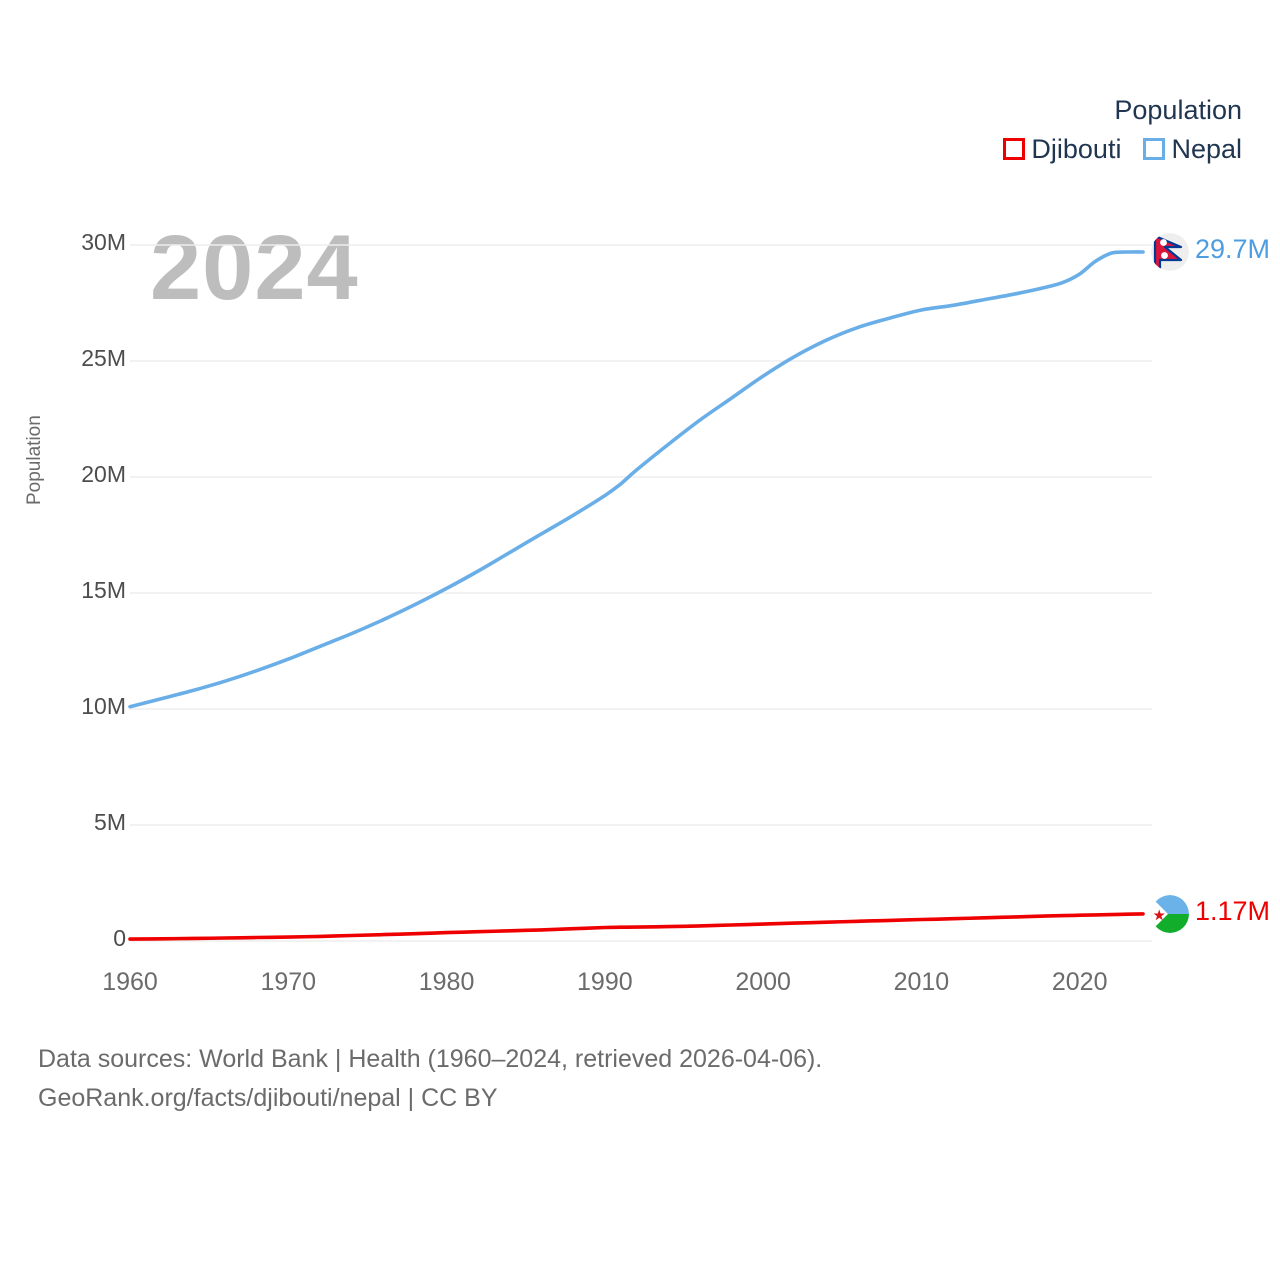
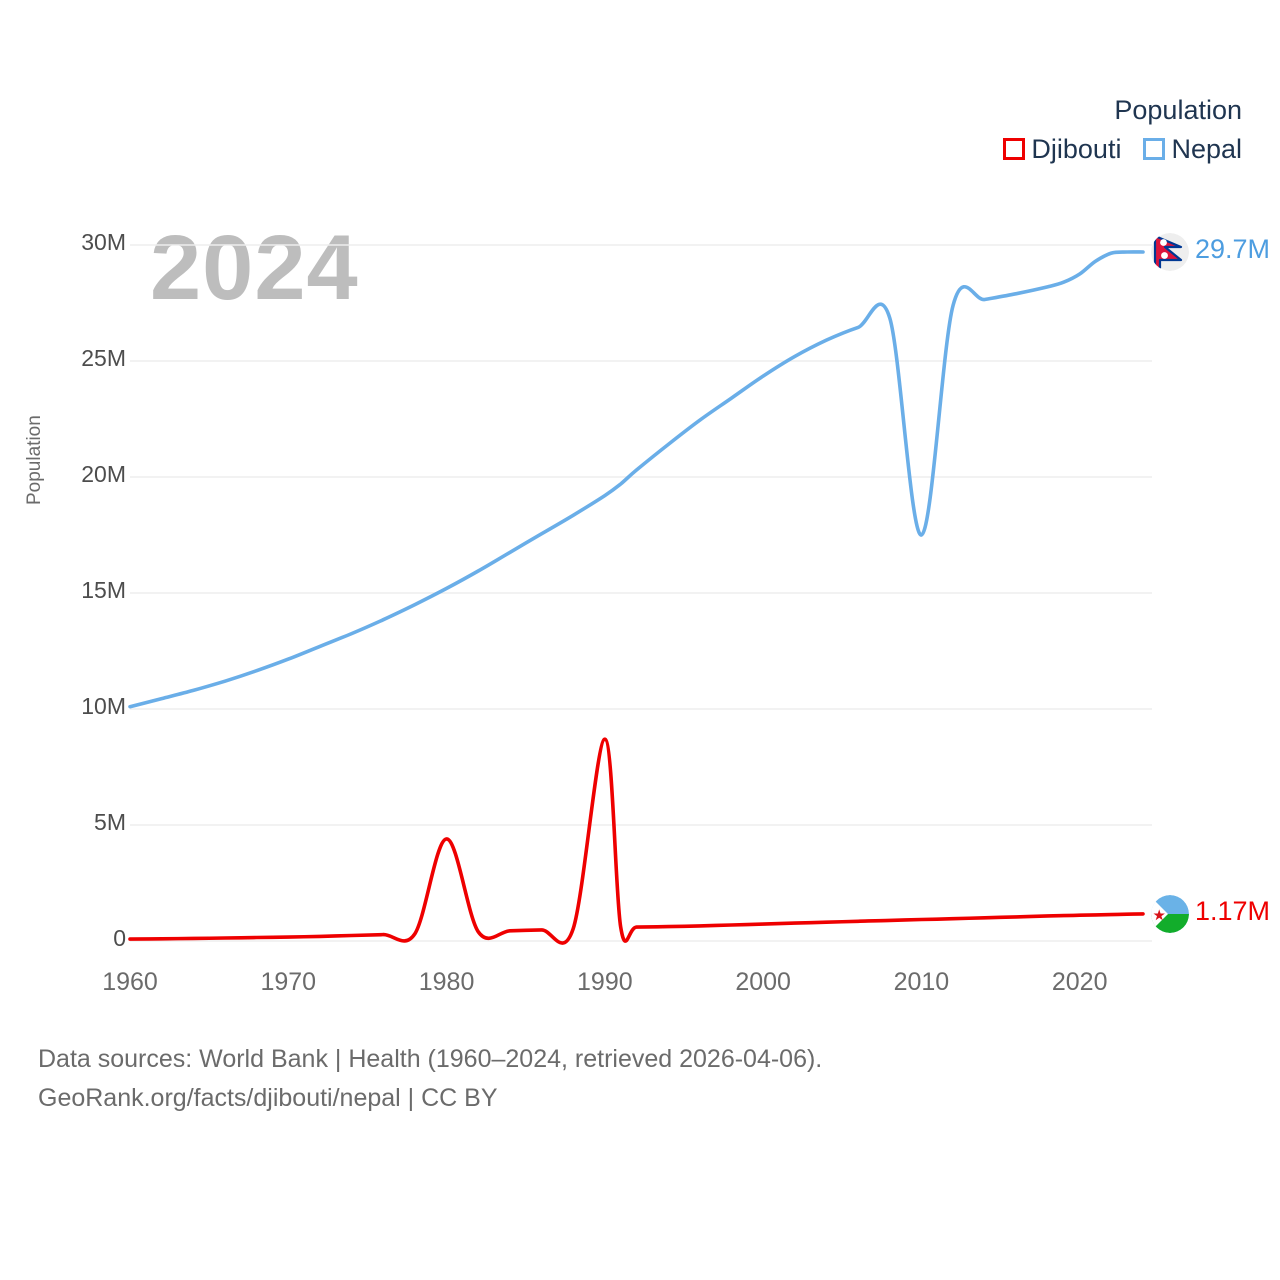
Djibouti/1980: 0.4M -> 4.4M
Djibouti/1990: 0.6M -> 8.7M
Nepal/2010: 27.2M -> 17.5M
